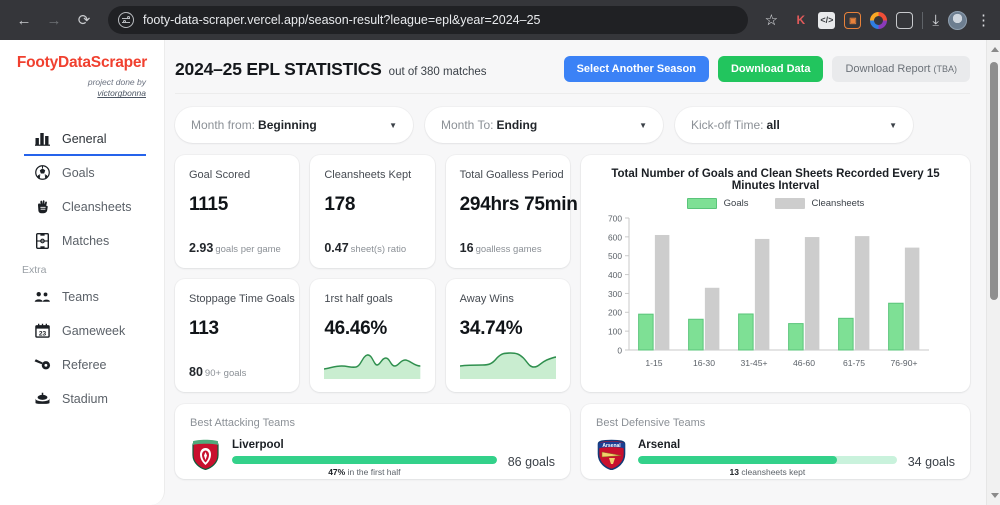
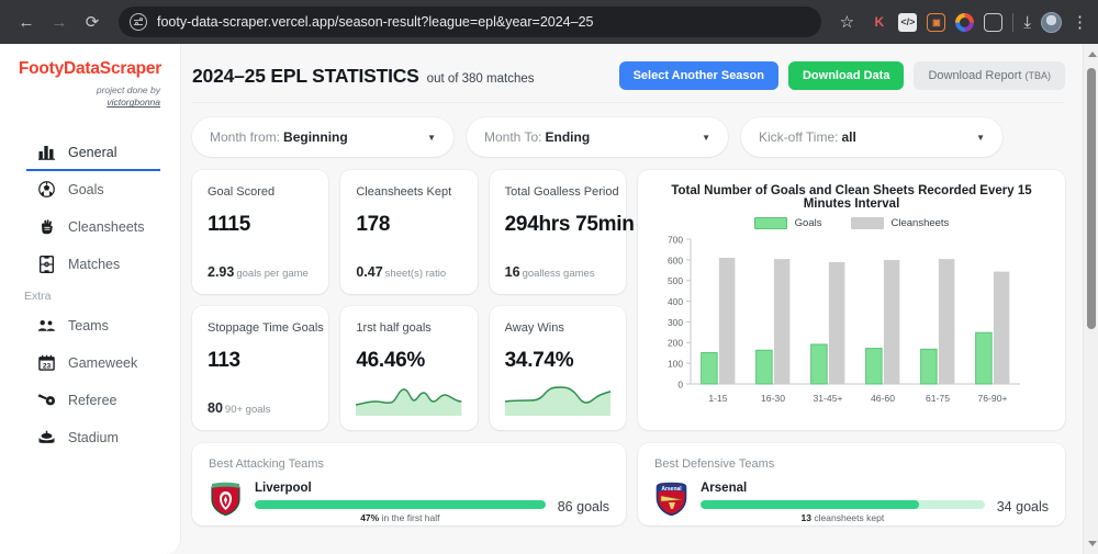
Goals/1-15: 190 -> 150
Cleansheets/16-30: 330 -> 600
Goals/46-60: 140 -> 170
